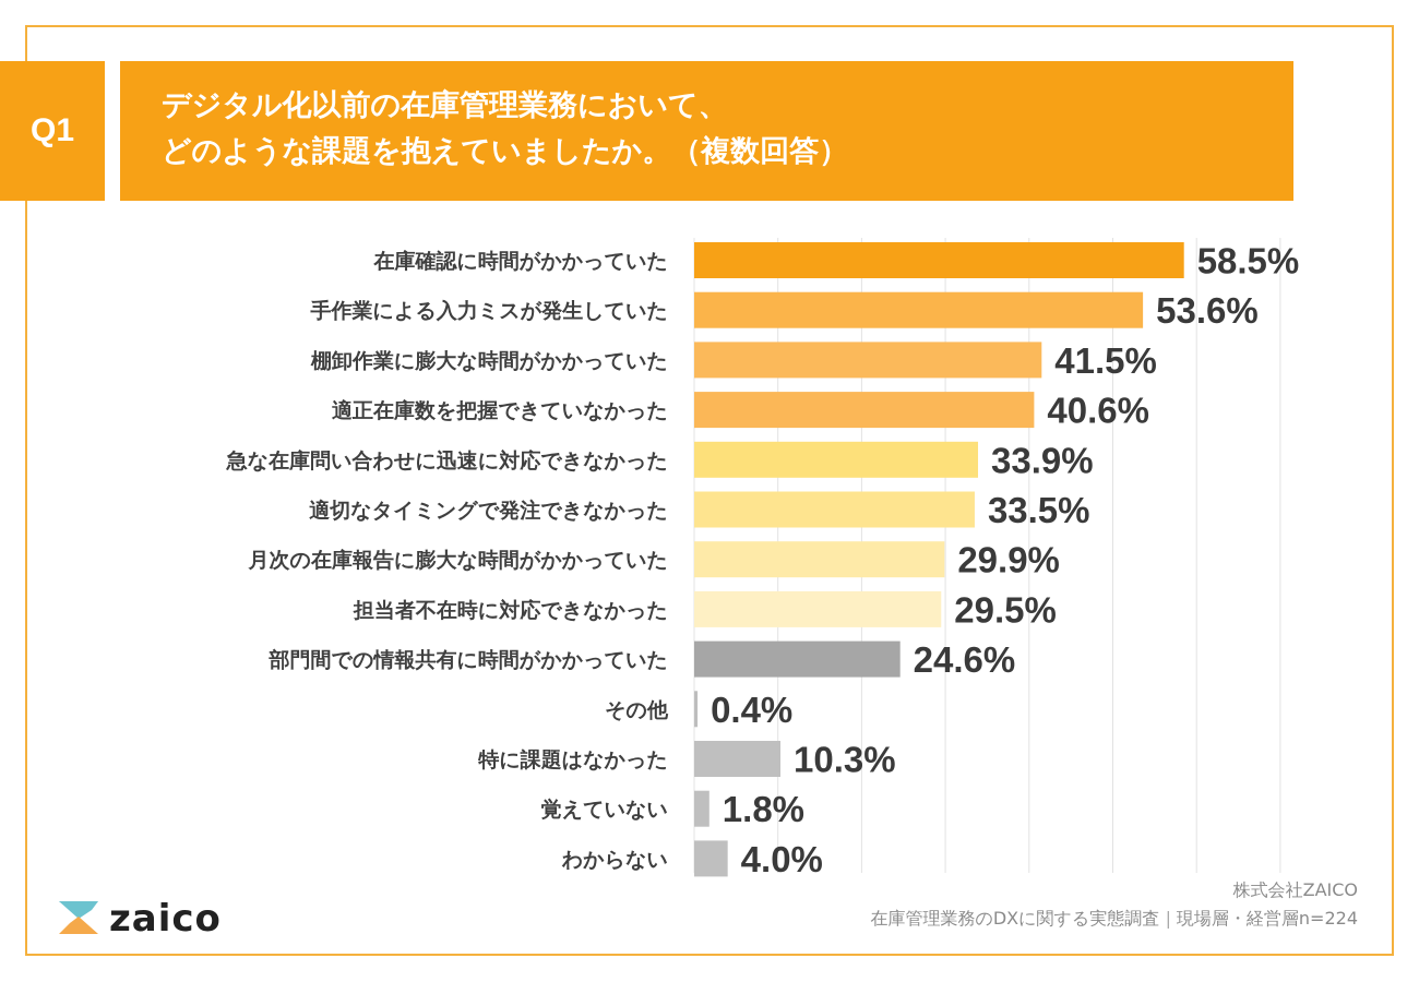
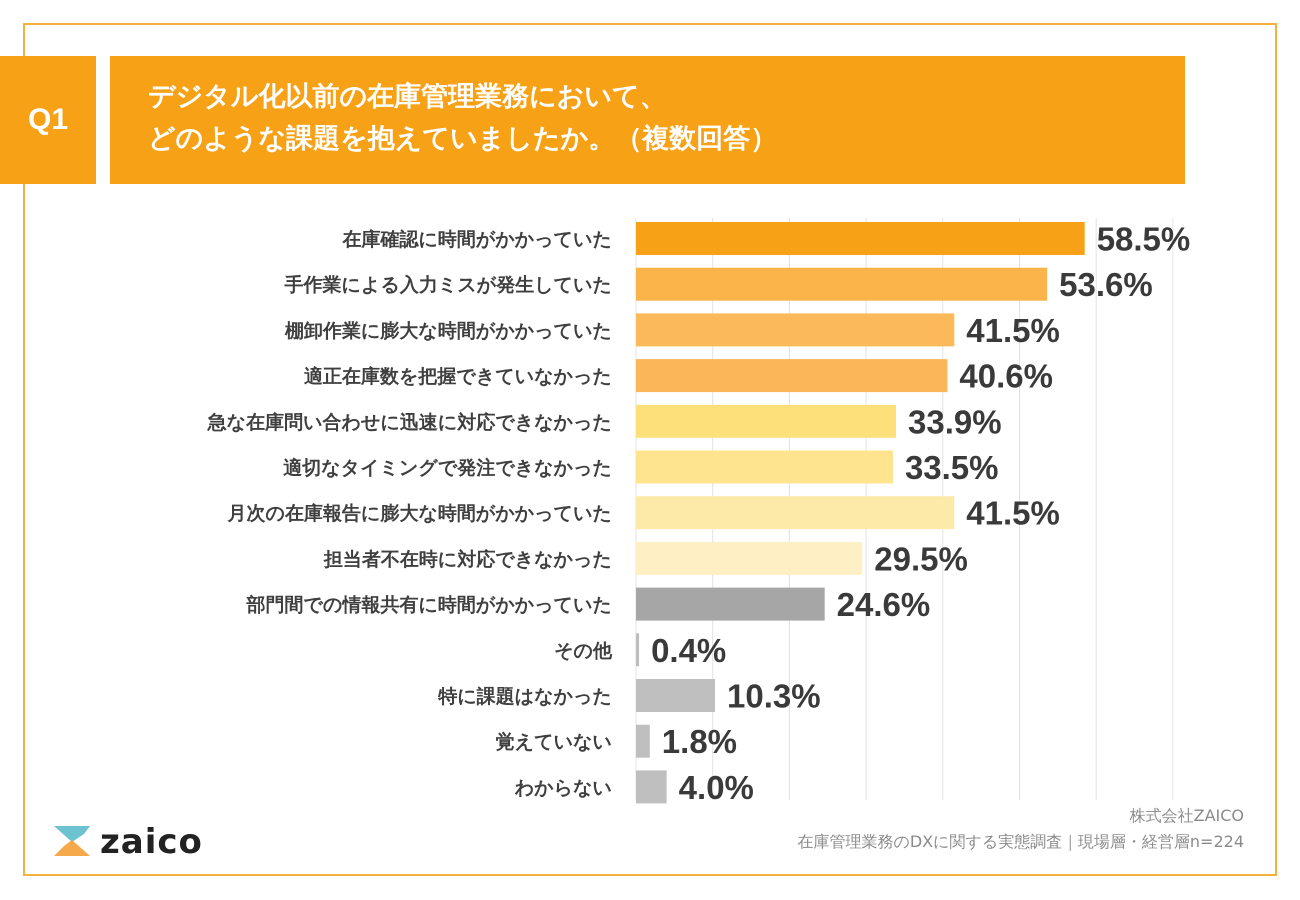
月次の在庫報告に膨大な時間がかかっていた: 29.9% -> 41.5%
